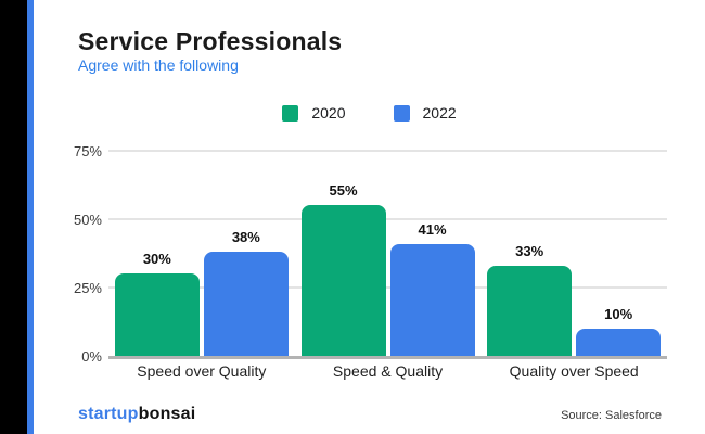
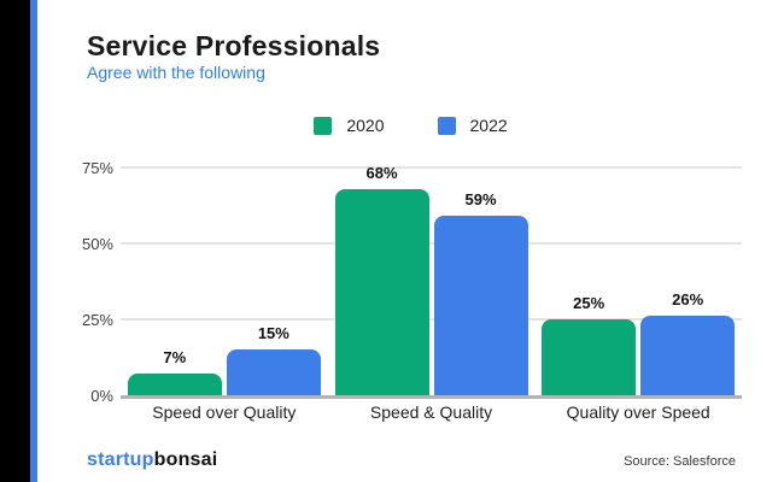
2020/Speed over Quality: 30% -> 7%
2022/Speed over Quality: 38% -> 15%
2020/Speed & Quality: 55% -> 68%
2022/Speed & Quality: 41% -> 59%
2020/Quality over Speed: 33% -> 25%
2022/Quality over Speed: 10% -> 26%
